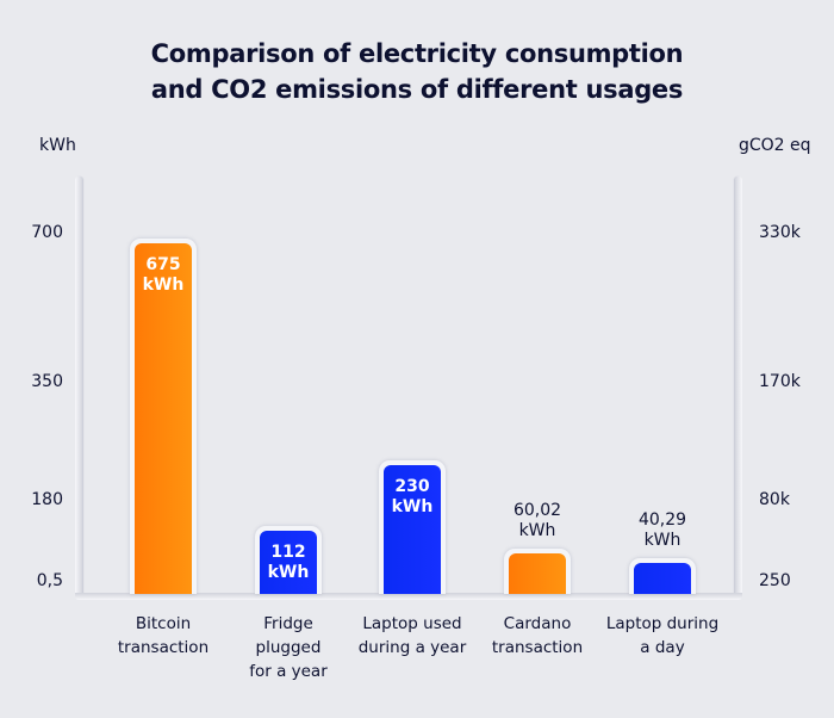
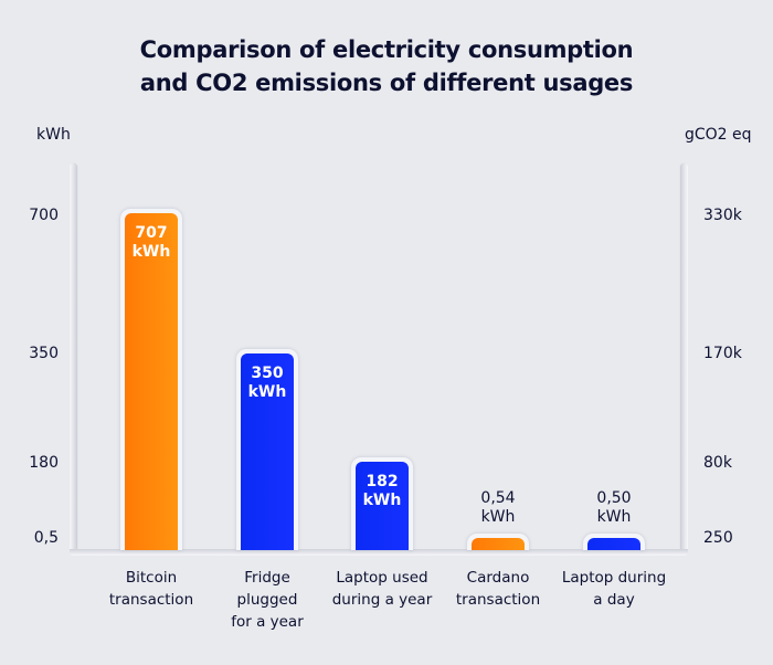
Bitcoin transaction: 675 -> 707
Fridge plugged for a year: 112 -> 350
Laptop used during a year: 230 -> 182
Cardano transaction: 60,02 -> 0,54
Laptop during a day: 40,29 -> 0,50
